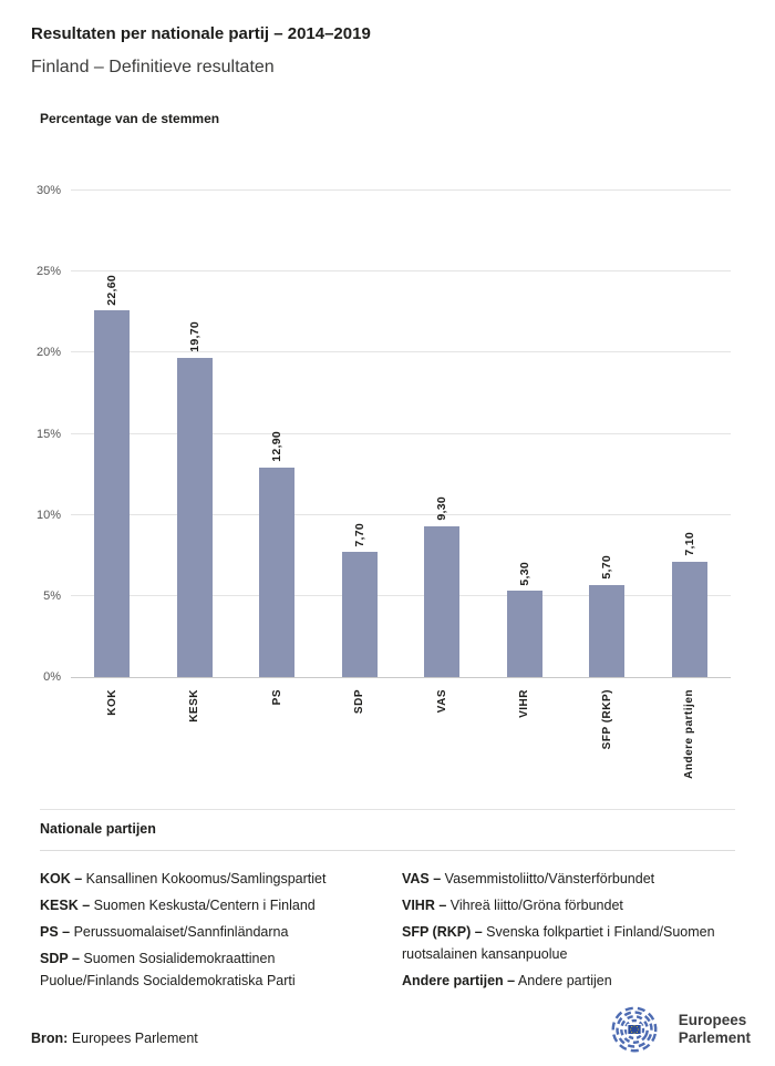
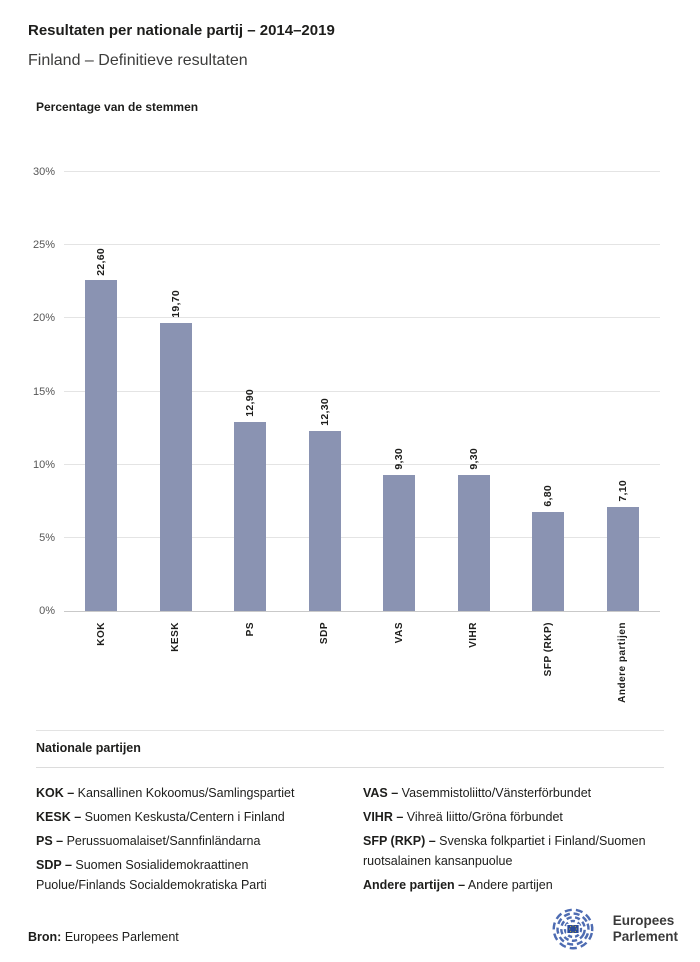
SDP: 7,70 -> 12,30
VIHR: 5,30 -> 9,30
SFP (RKP): 5,70 -> 6,80
